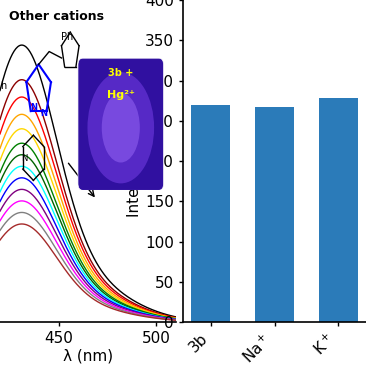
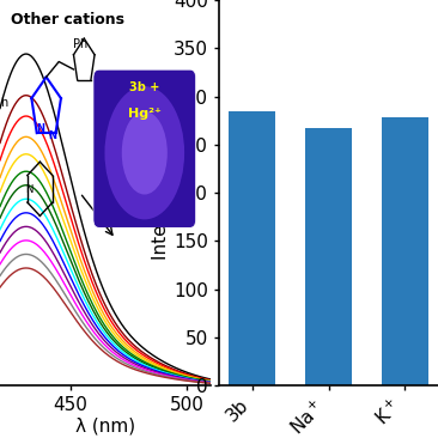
3b: 270 -> 285
